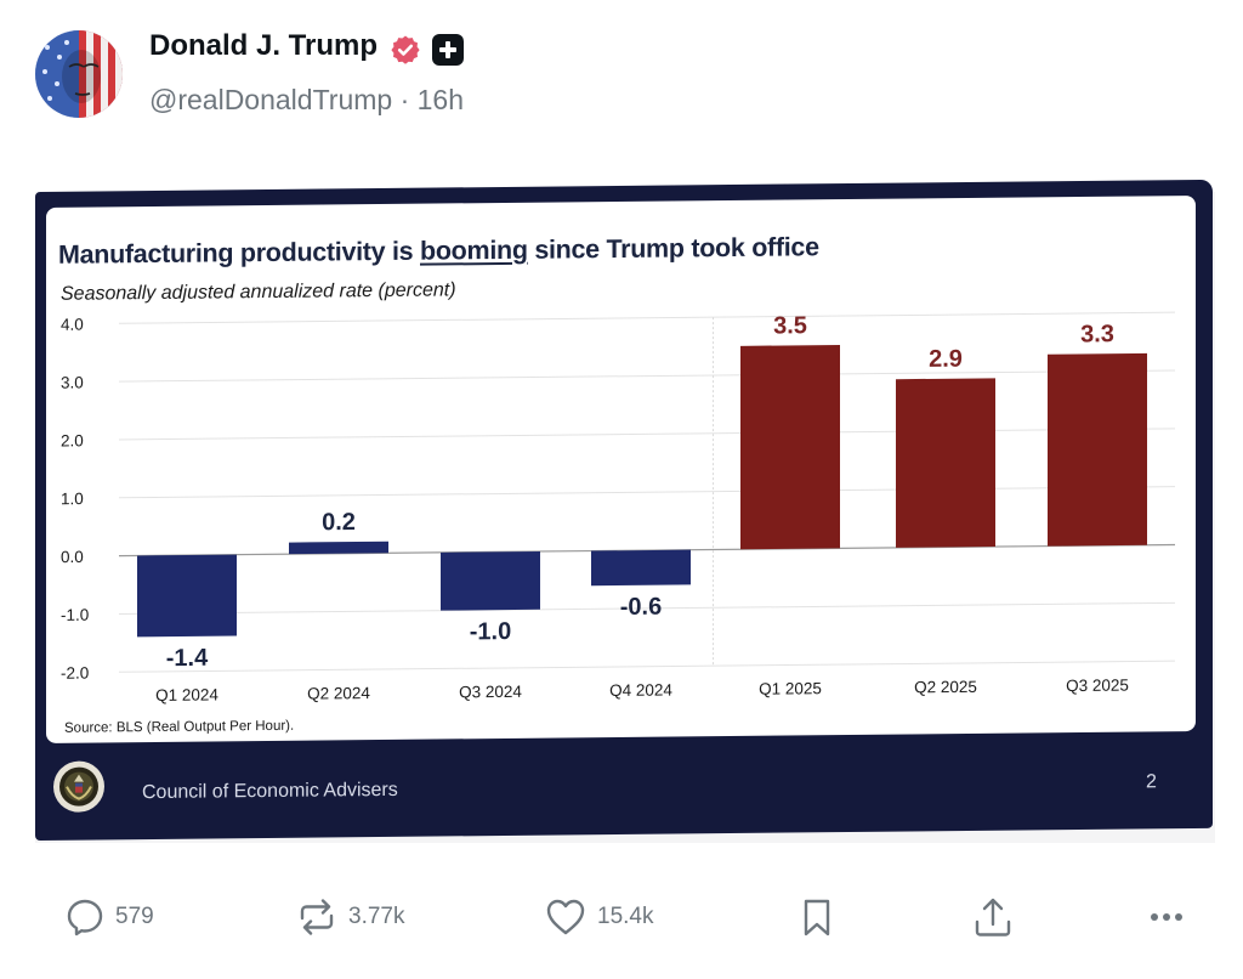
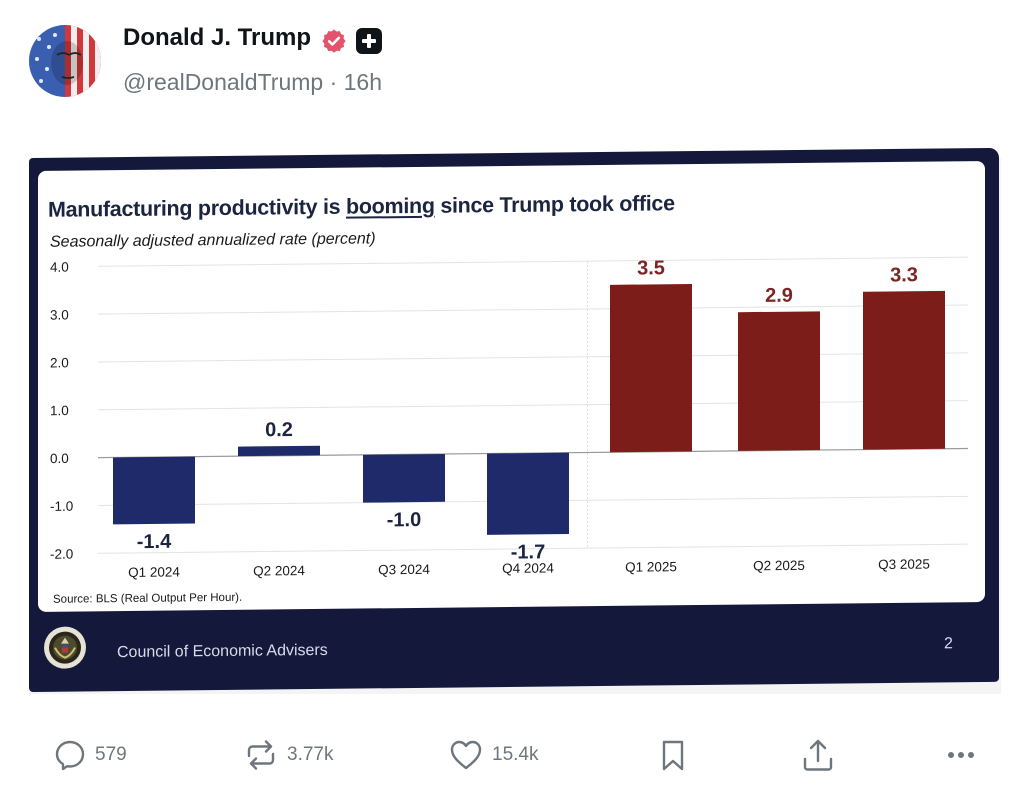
Q4 2024: -0.6 -> -1.7
